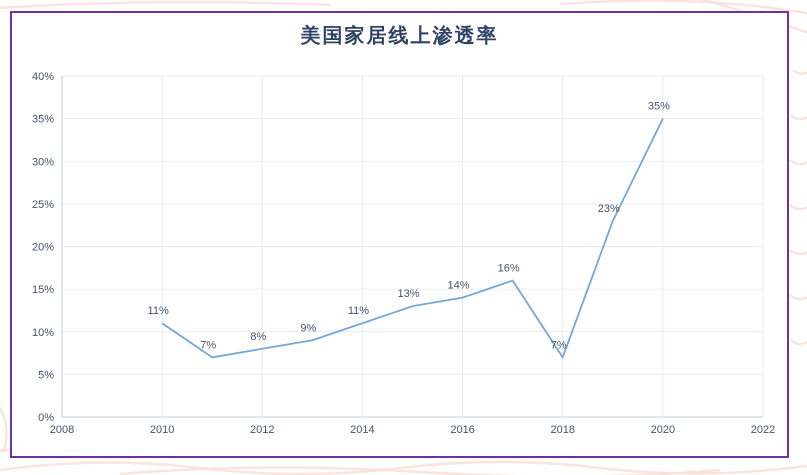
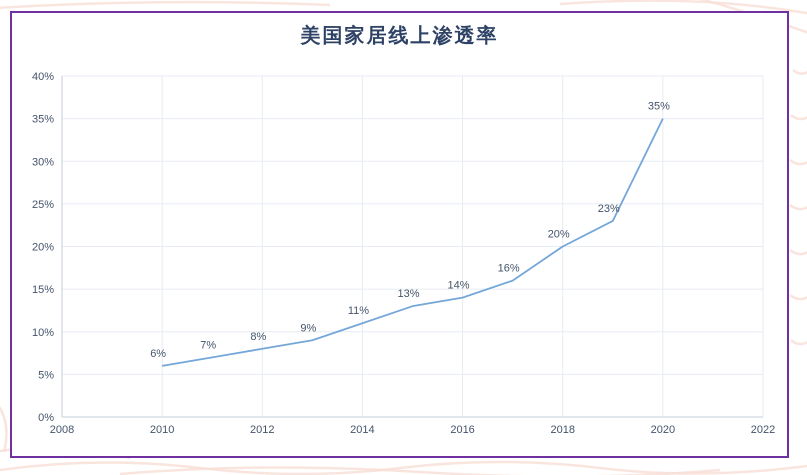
2010: 11% -> 6%
2018: 7% -> 20%
